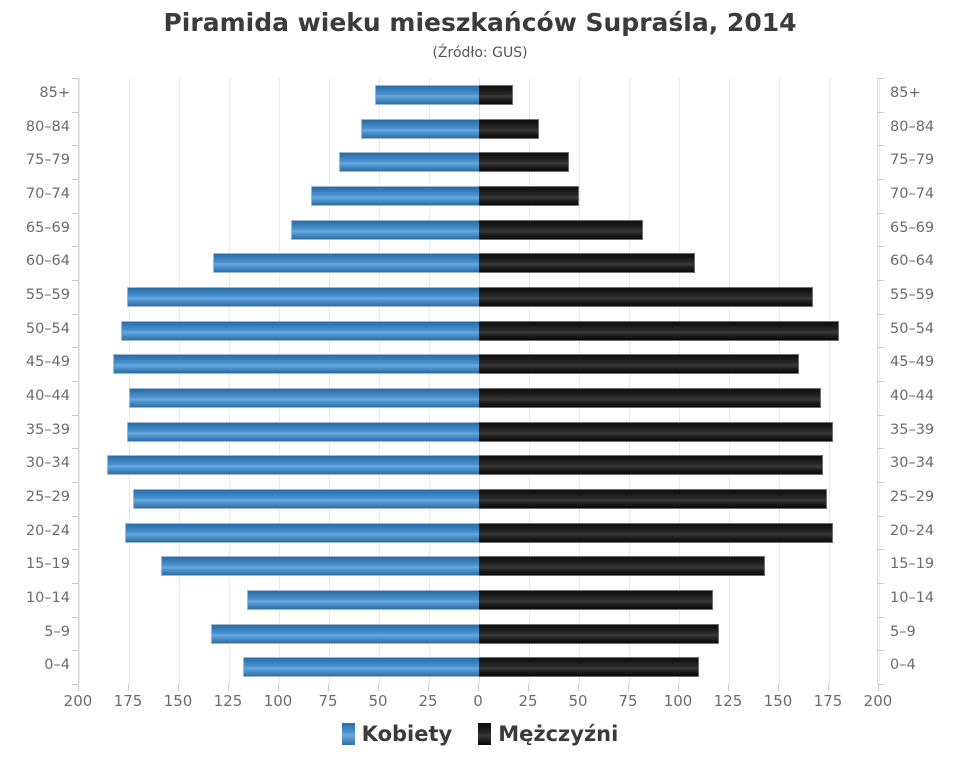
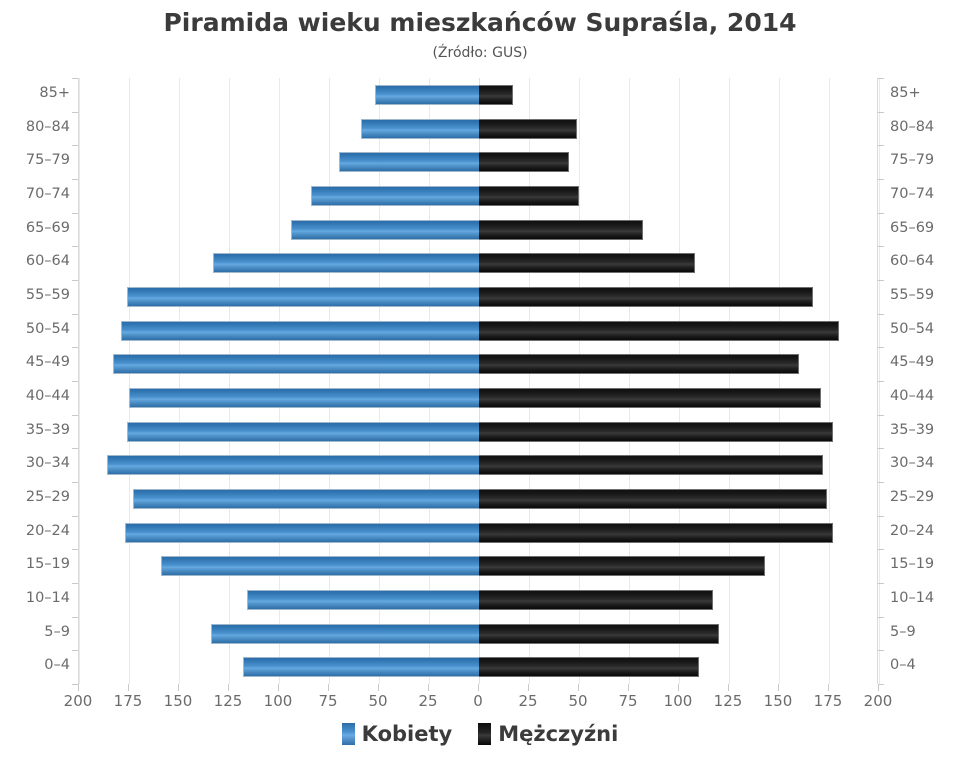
Mężczyźni/80–84: 30 -> 49
